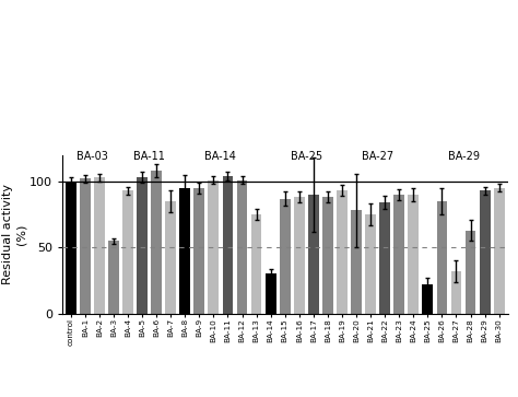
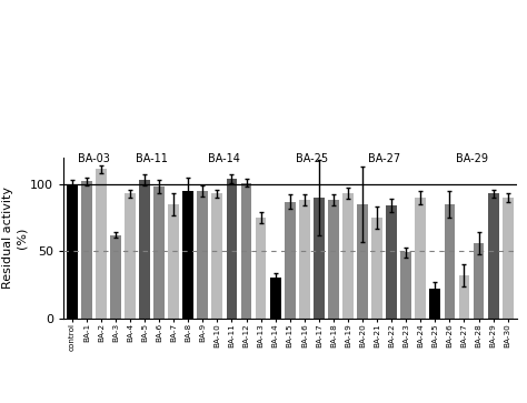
BA-2: 103 -> 111
BA-3: 55 -> 62
BA-6: 108 -> 98
BA-10: 101 -> 93
BA-20: 78 -> 85
BA-23: 90 -> 49
BA-28: 63 -> 56
BA-30: 95 -> 90
